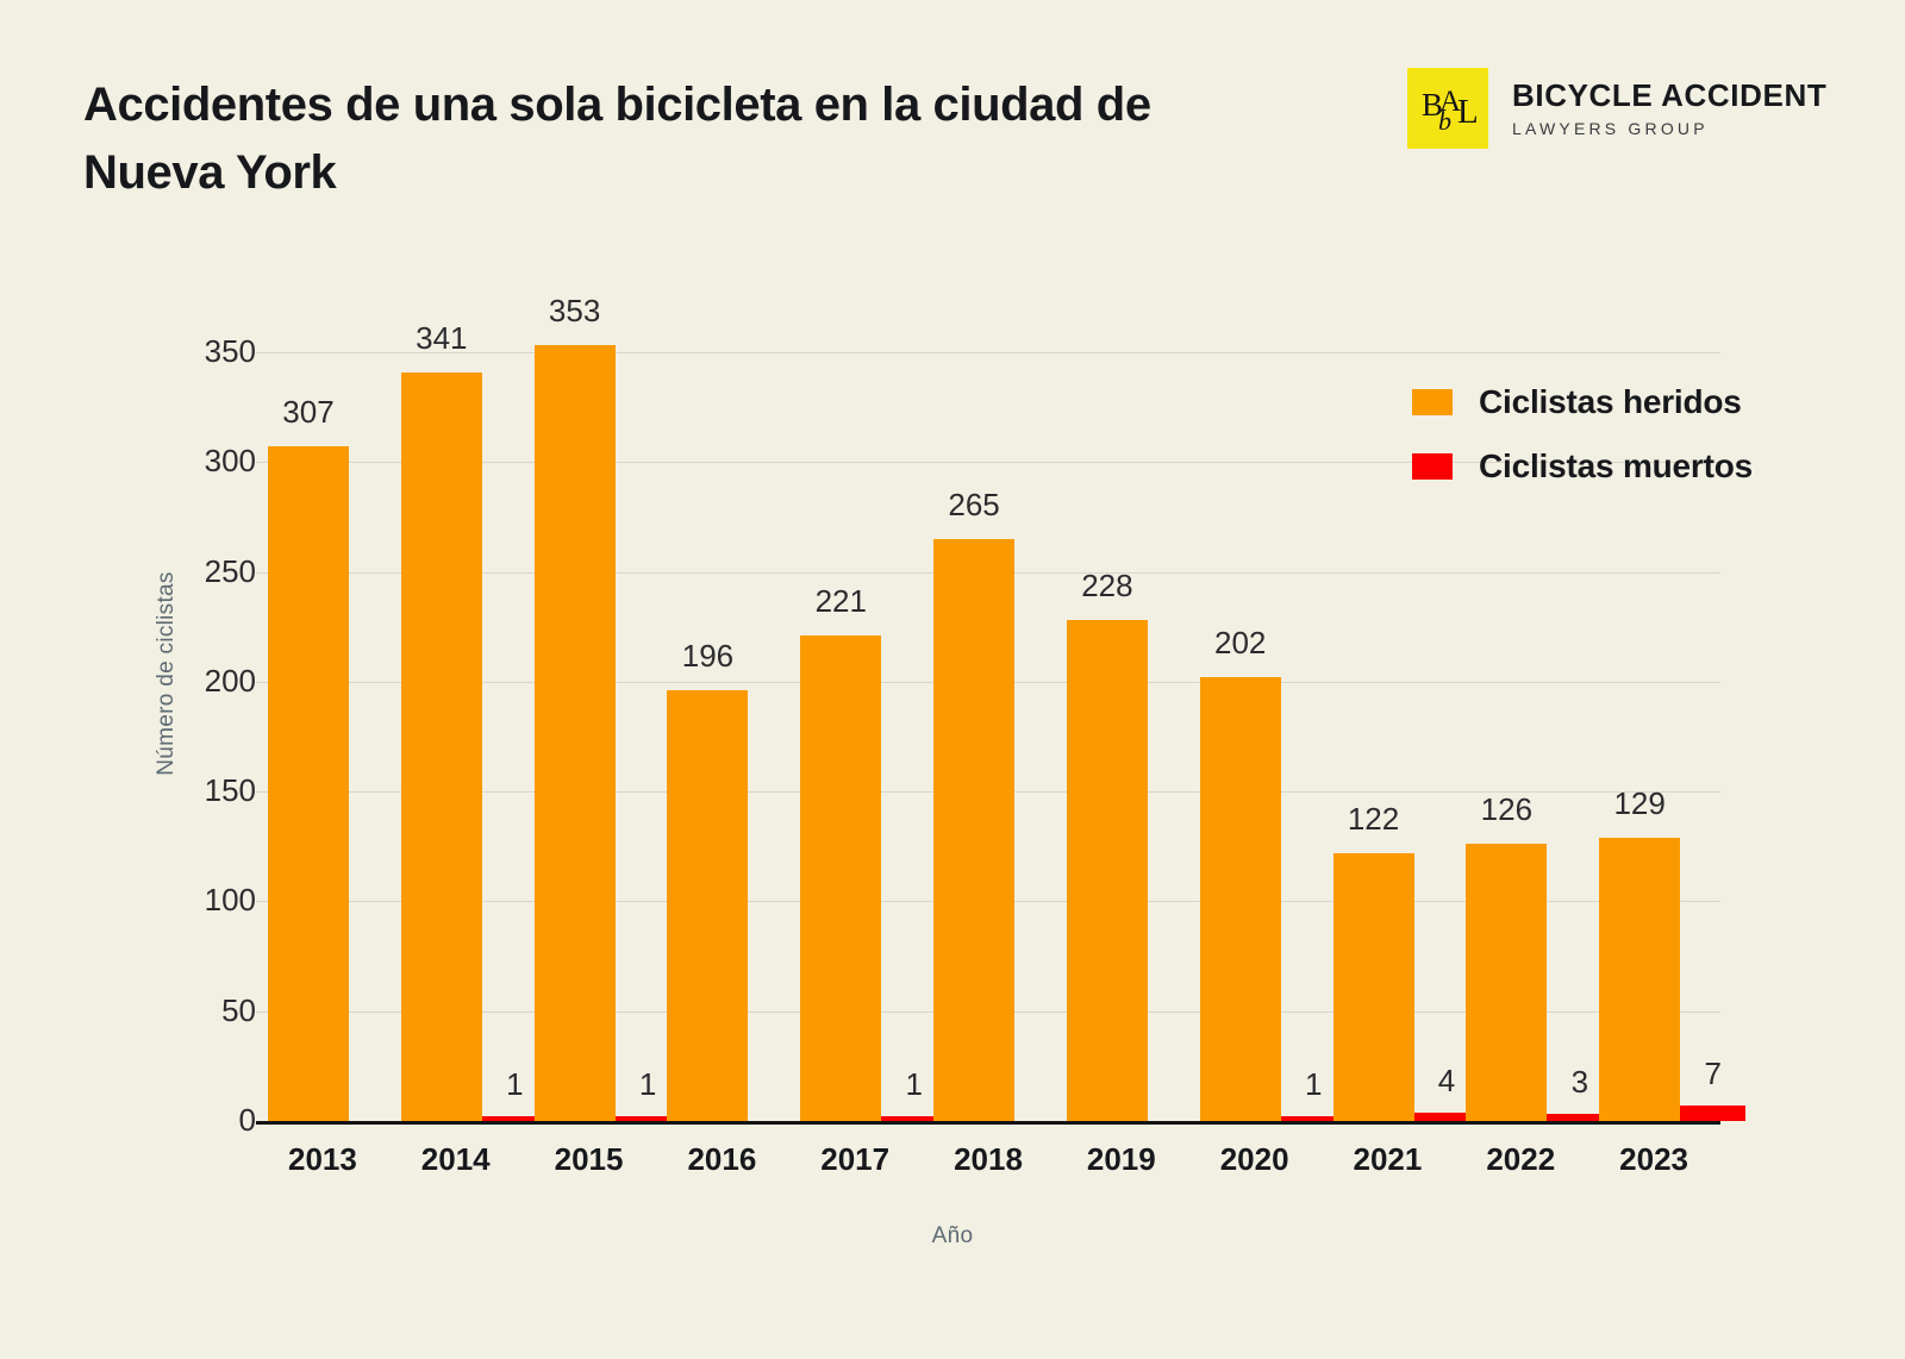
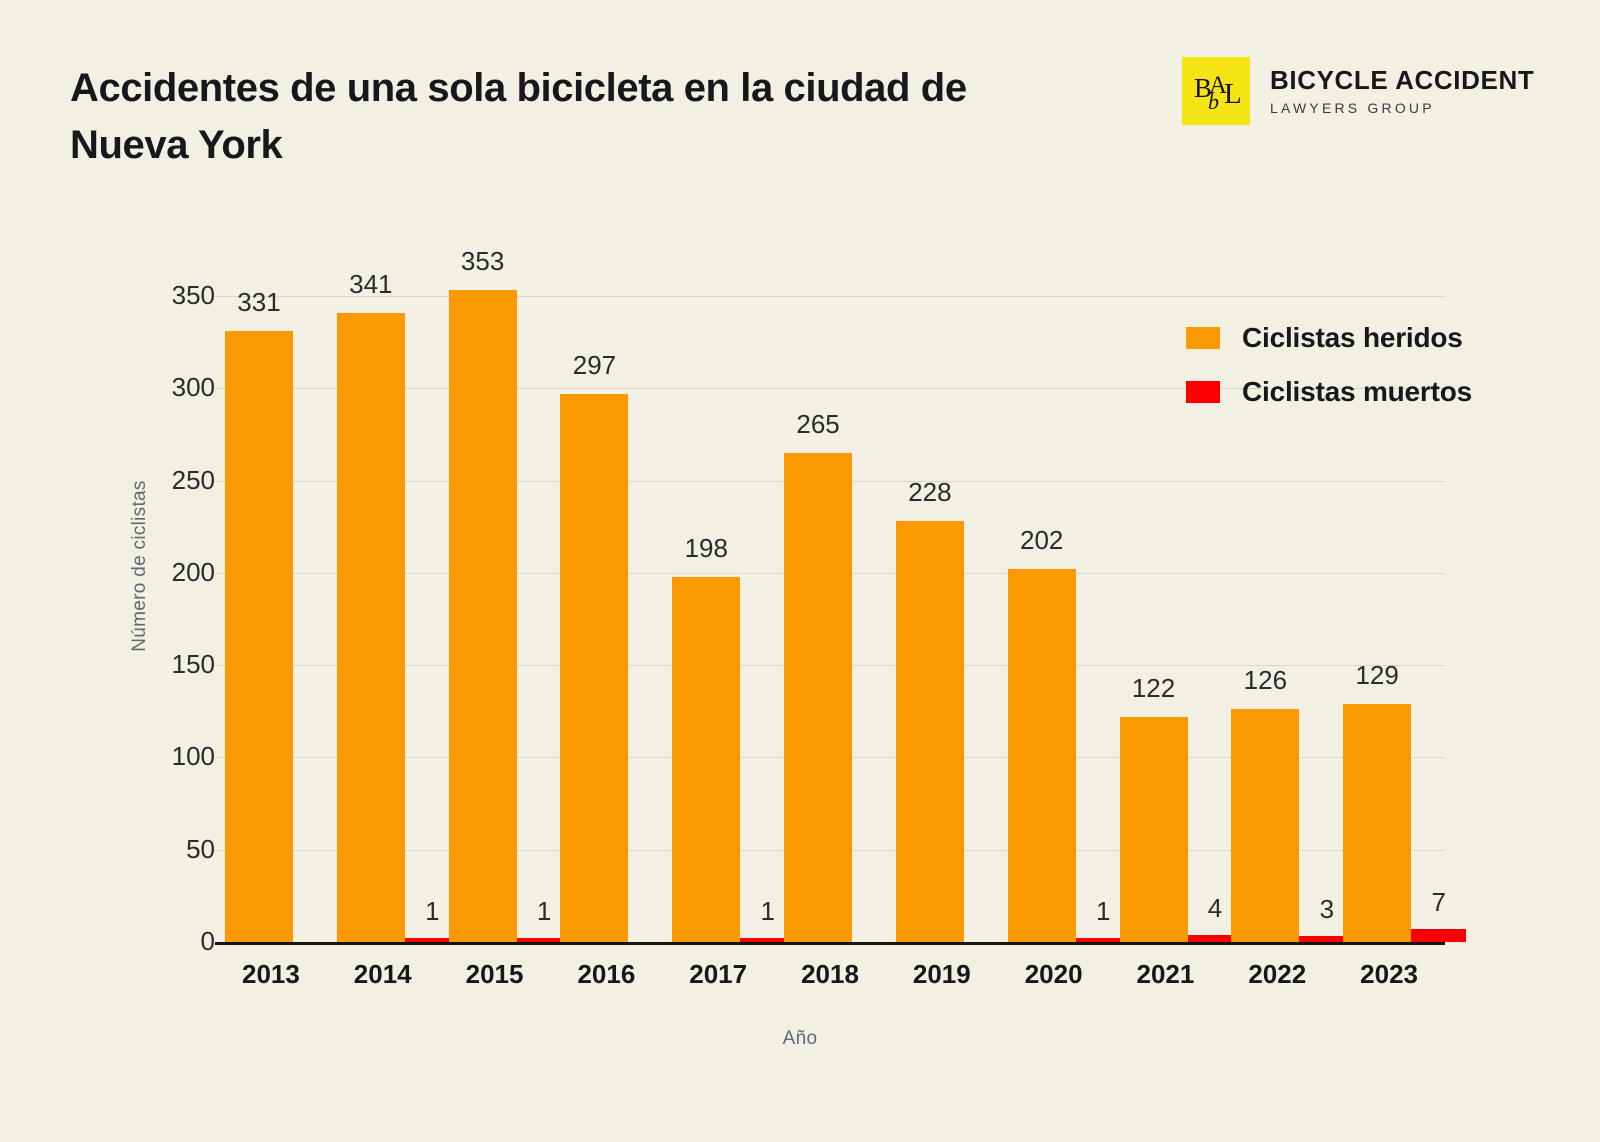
Ciclistas heridos/2013: 307 -> 331
Ciclistas heridos/2016: 196 -> 297
Ciclistas heridos/2017: 221 -> 198
